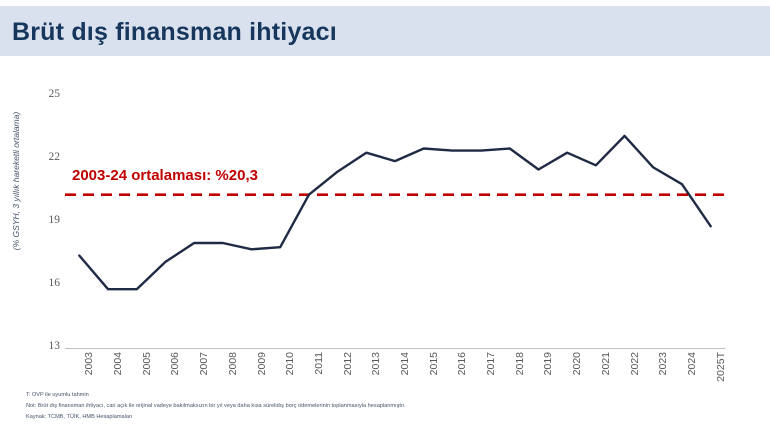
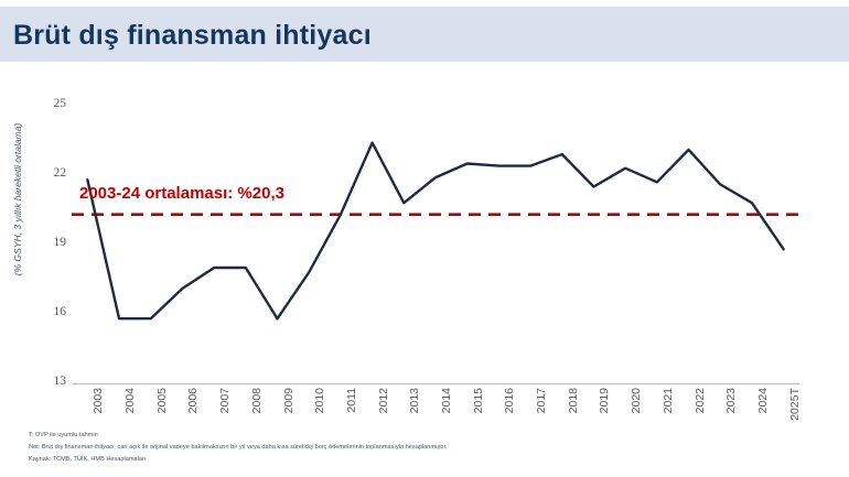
2003: 17.4 -> 21.8
2009: 17.7 -> 15.8
2012: 21.4 -> 23.4
2013: 22.3 -> 20.8
2018: 22.5 -> 22.9
